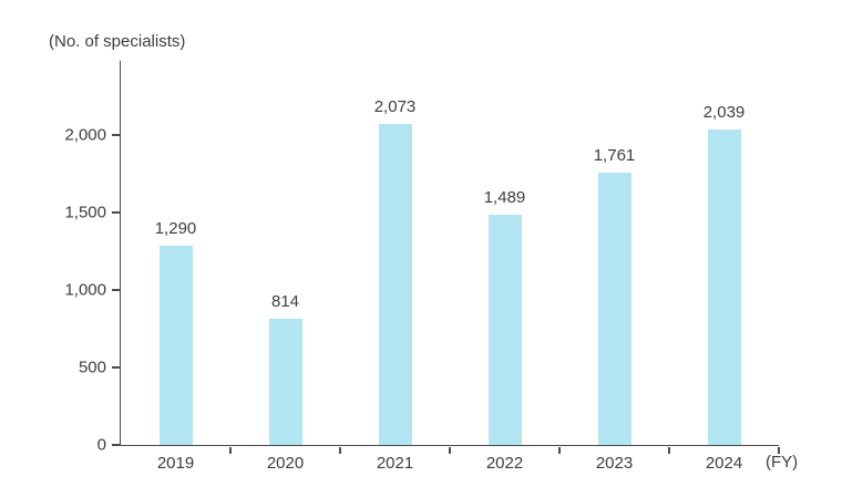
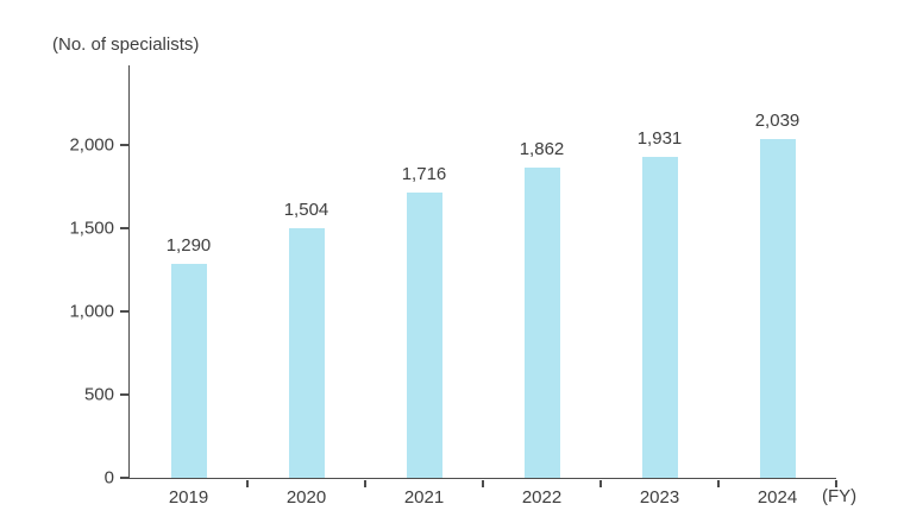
2020: 814 -> 1,504
2021: 2,073 -> 1,716
2022: 1,489 -> 1,862
2023: 1,761 -> 1,931
